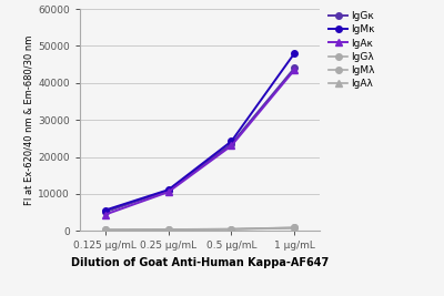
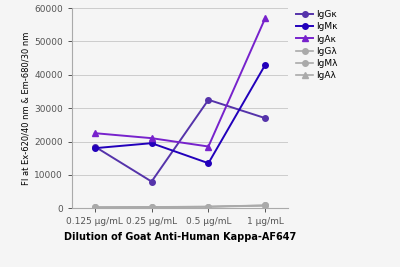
IgGκ/0.125 μg/mL: 5100 -> 18500
IgMκ/0.125 μg/mL: 5600 -> 18000
IgAκ/0.125 μg/mL: 4400 -> 22500
IgGκ/0.25 μg/mL: 10900 -> 8000
IgMκ/0.25 μg/mL: 11100 -> 19500
IgAκ/0.25 μg/mL: 10500 -> 21000
IgGκ/0.5 μg/mL: 23500 -> 32500
IgMκ/0.5 μg/mL: 24200 -> 13500
IgAκ/0.5 μg/mL: 23000 -> 18500
IgGκ/1 μg/mL: 44000 -> 27000
IgMκ/1 μg/mL: 48000 -> 43000
IgAκ/1 μg/mL: 43500 -> 57000
